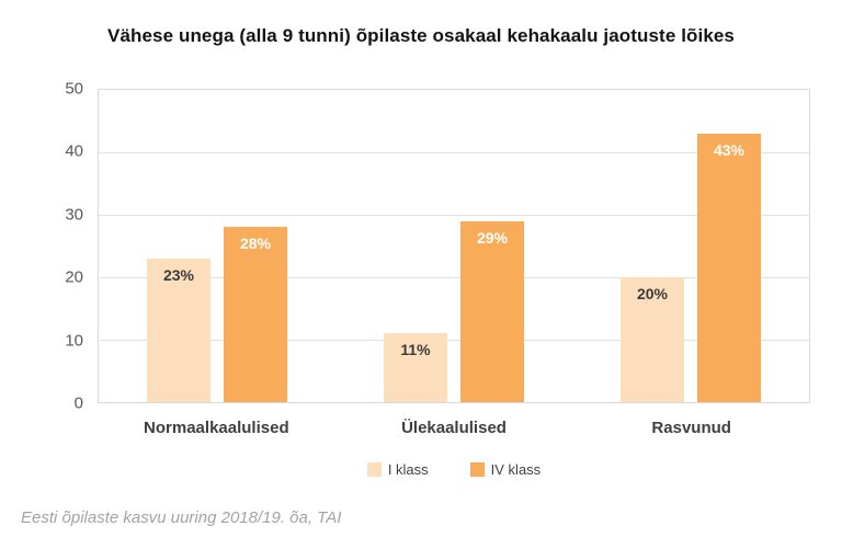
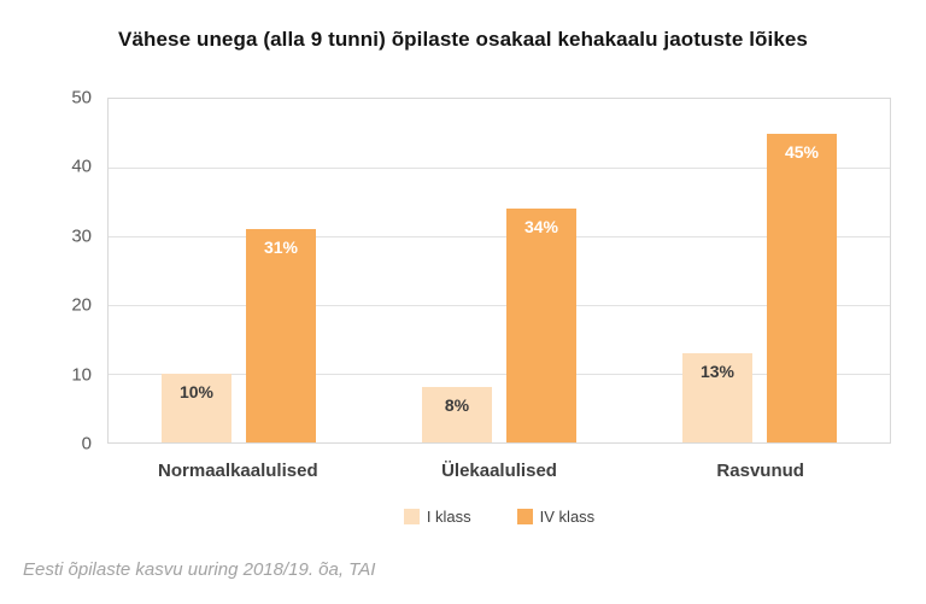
I klass/Normaalkaalulised: 23% -> 10%
IV klass/Normaalkaalulised: 28% -> 31%
I klass/Ülekaalulised: 11% -> 8%
IV klass/Ülekaalulised: 29% -> 34%
I klass/Rasvunud: 20% -> 13%
IV klass/Rasvunud: 43% -> 45%
